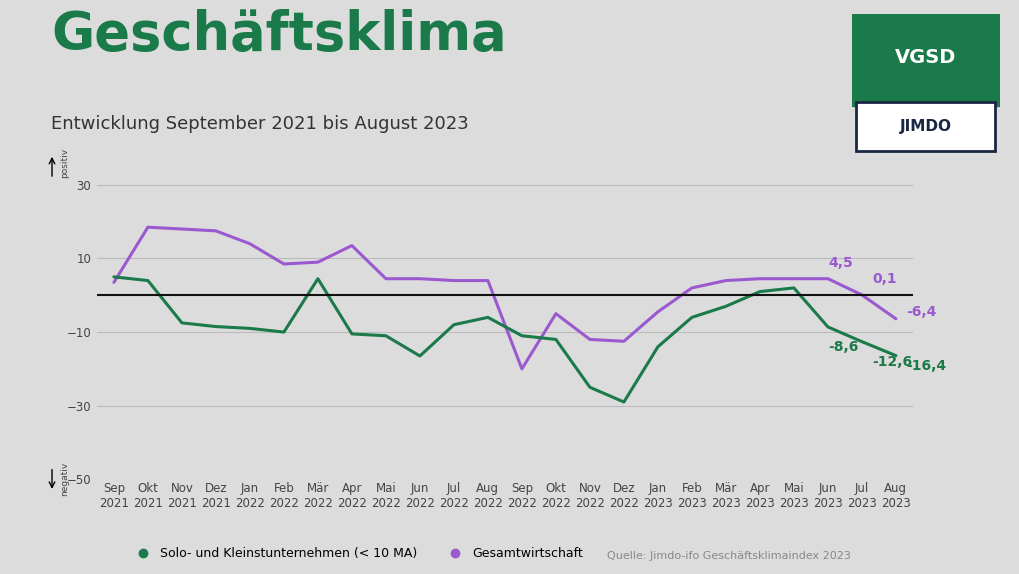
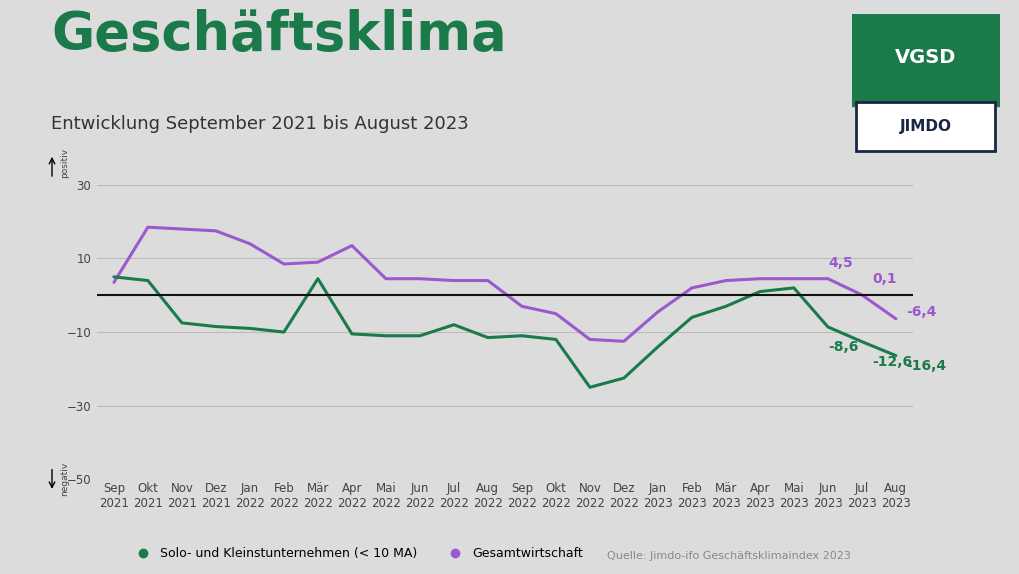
Solo- und Kleinstunternehmen (< 10 MA)/Jun 2022: -16.5 -> -11.0
Solo- und Kleinstunternehmen (< 10 MA)/Aug 2022: -6.0 -> -11.5
Gesamtwirtschaft/Sep 2022: -20.0 -> -3.0
Solo- und Kleinstunternehmen (< 10 MA)/Dez 2022: -29.0 -> -22.5
